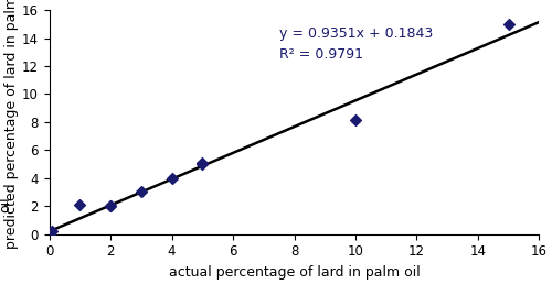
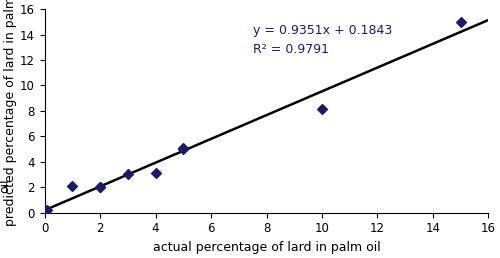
4: 4.0 -> 3.1
